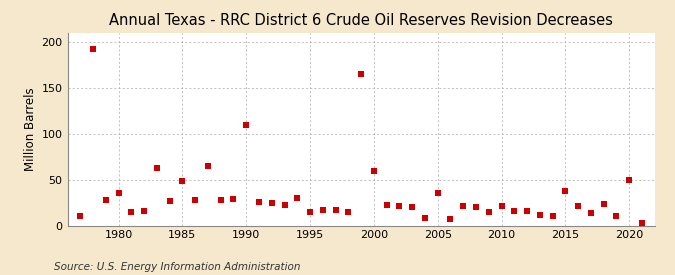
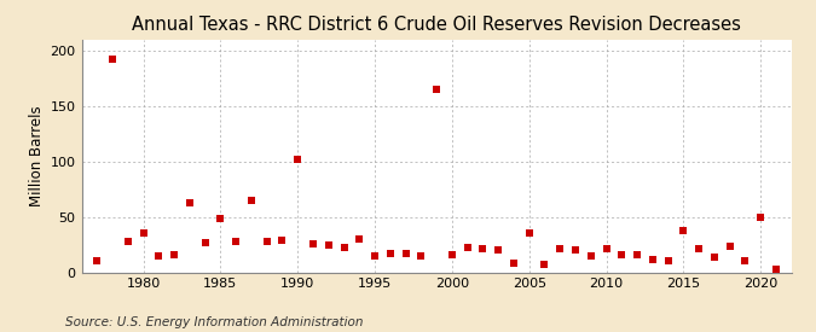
1990: 110 -> 102
2000: 60 -> 16
